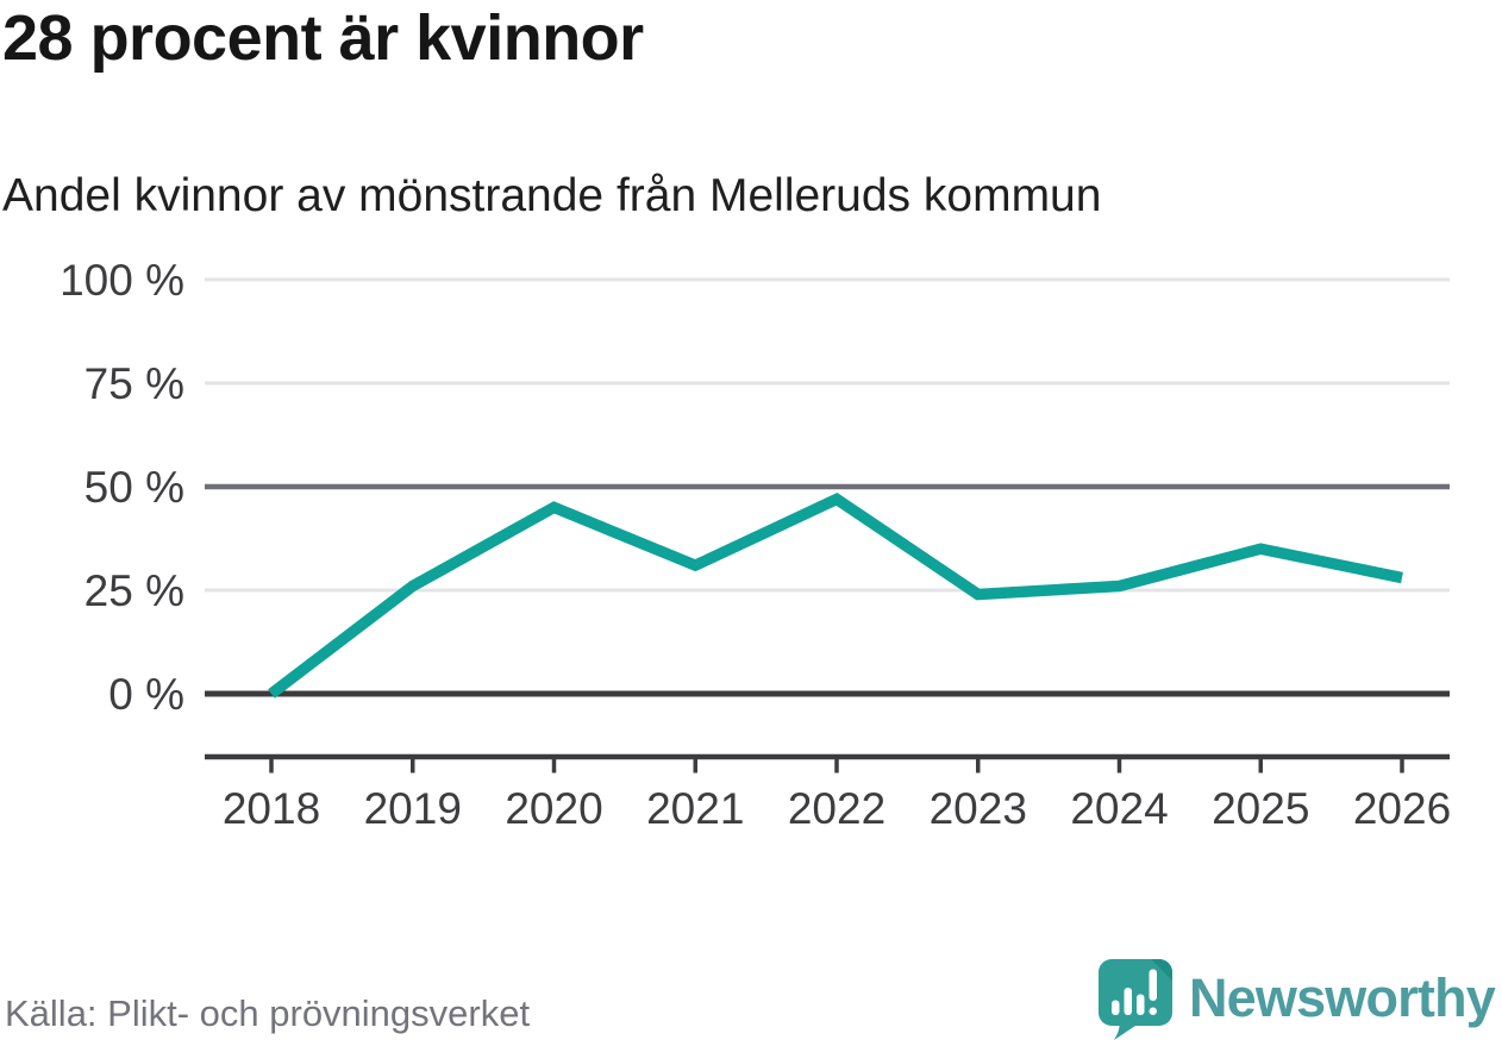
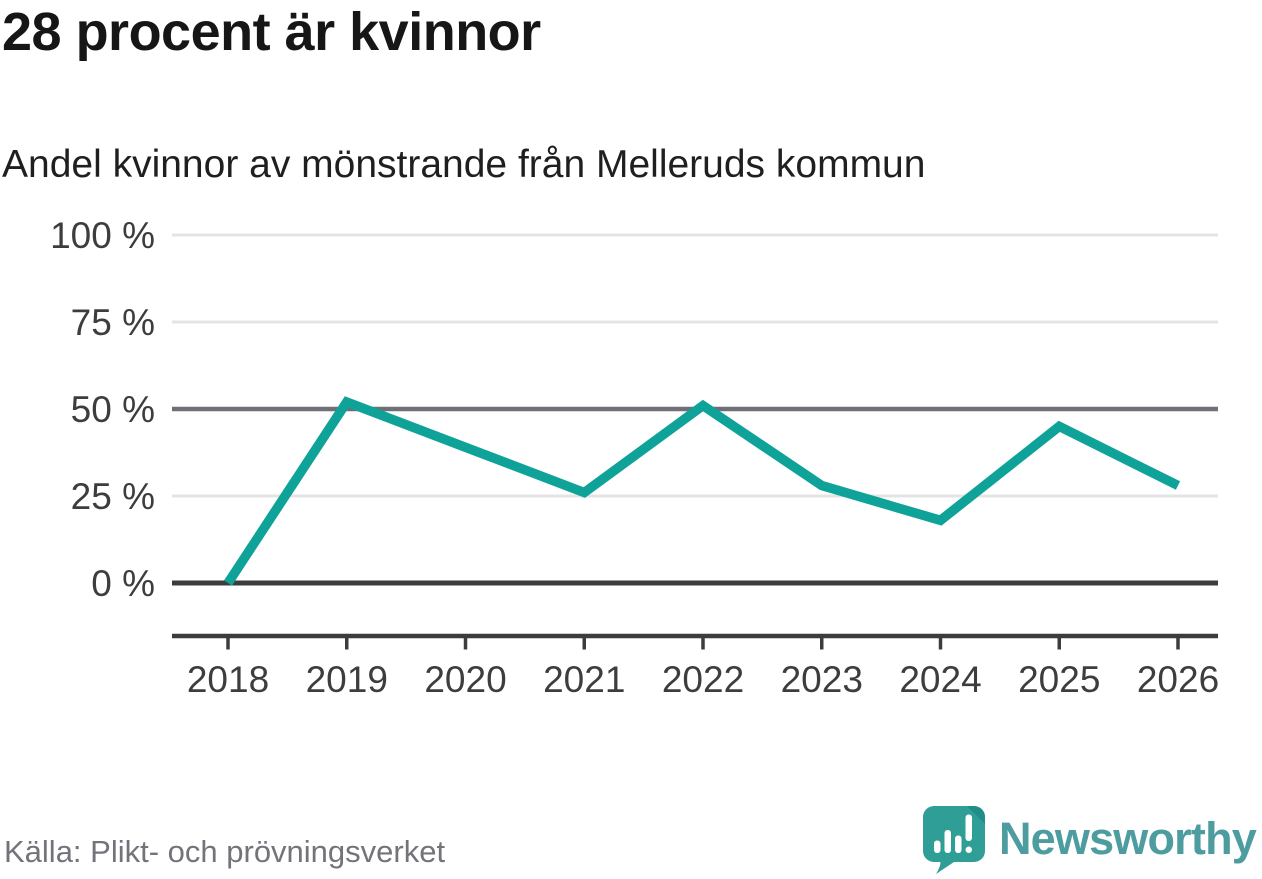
2019: 26% -> 52%
2020: 45% -> 39%
2021: 31% -> 26%
2022: 47% -> 51%
2023: 24% -> 28%
2024: 26% -> 18%
2025: 35% -> 45%
